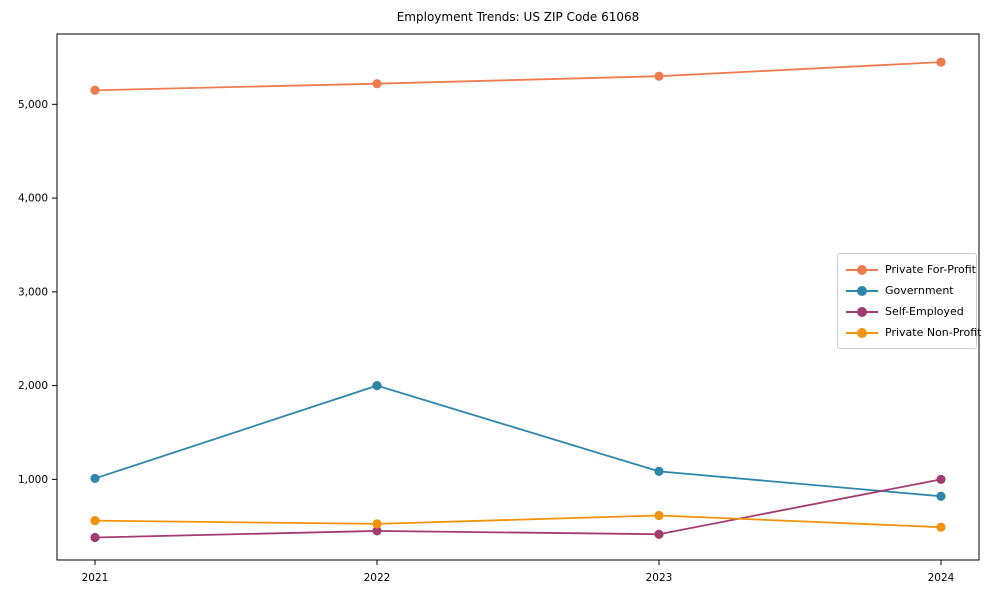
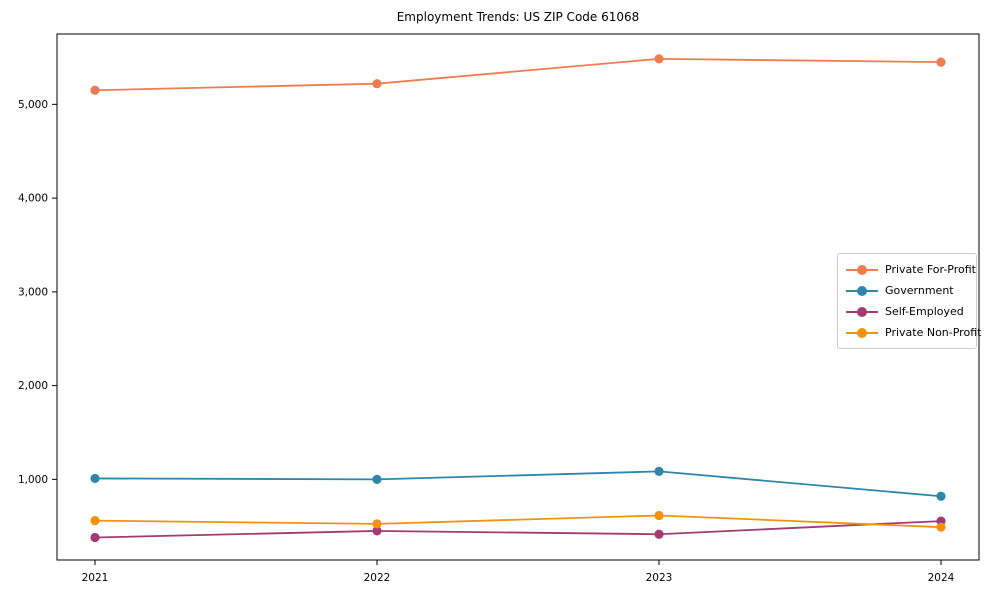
Government/2022: 2000 -> 1000
Private For-Profit/2023: 5300 -> 5500
Self-Employed/2024: 1000 -> 600
